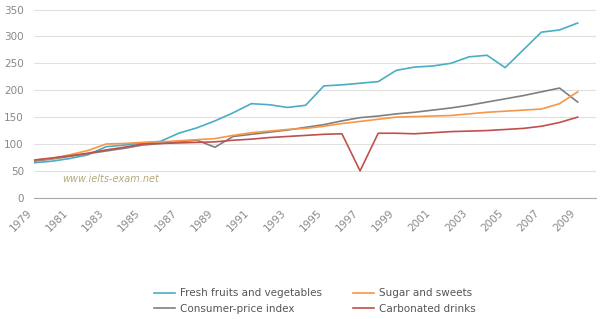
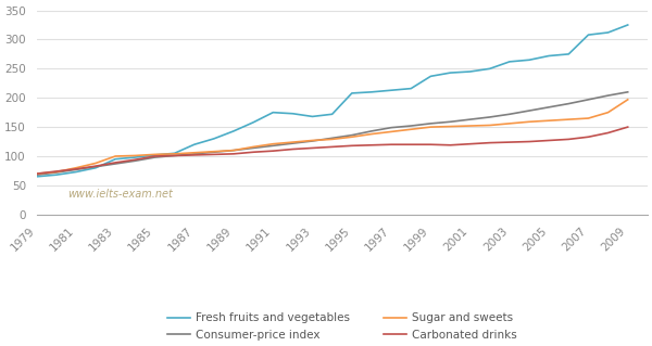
Consumer-price index/1989: 94 -> 110
Carbonated drinks/1997: 50 -> 120
Fresh fruits and vegetables/2005: 242 -> 272
Consumer-price index/2009: 178 -> 210
